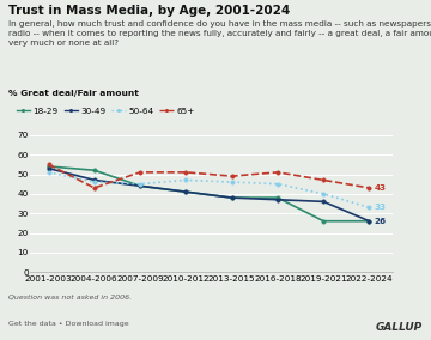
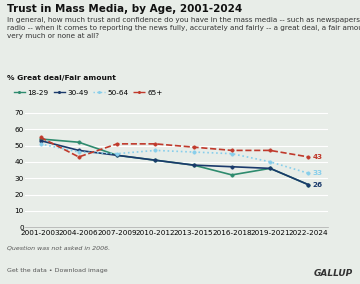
18-29/2016-2018: 38 -> 32
65+/2016-2018: 51 -> 47
18-29/2019-2021: 26 -> 36
